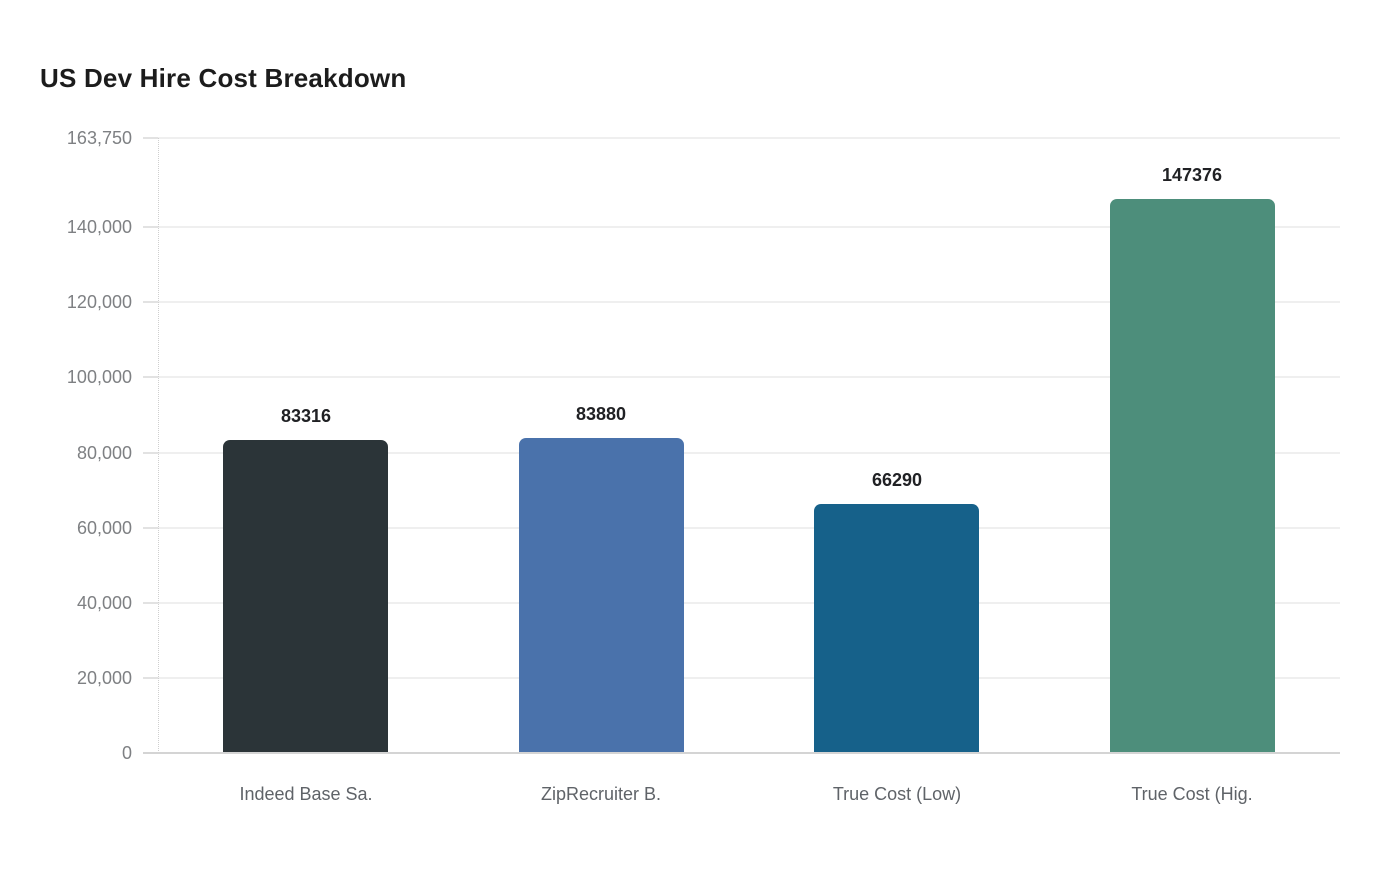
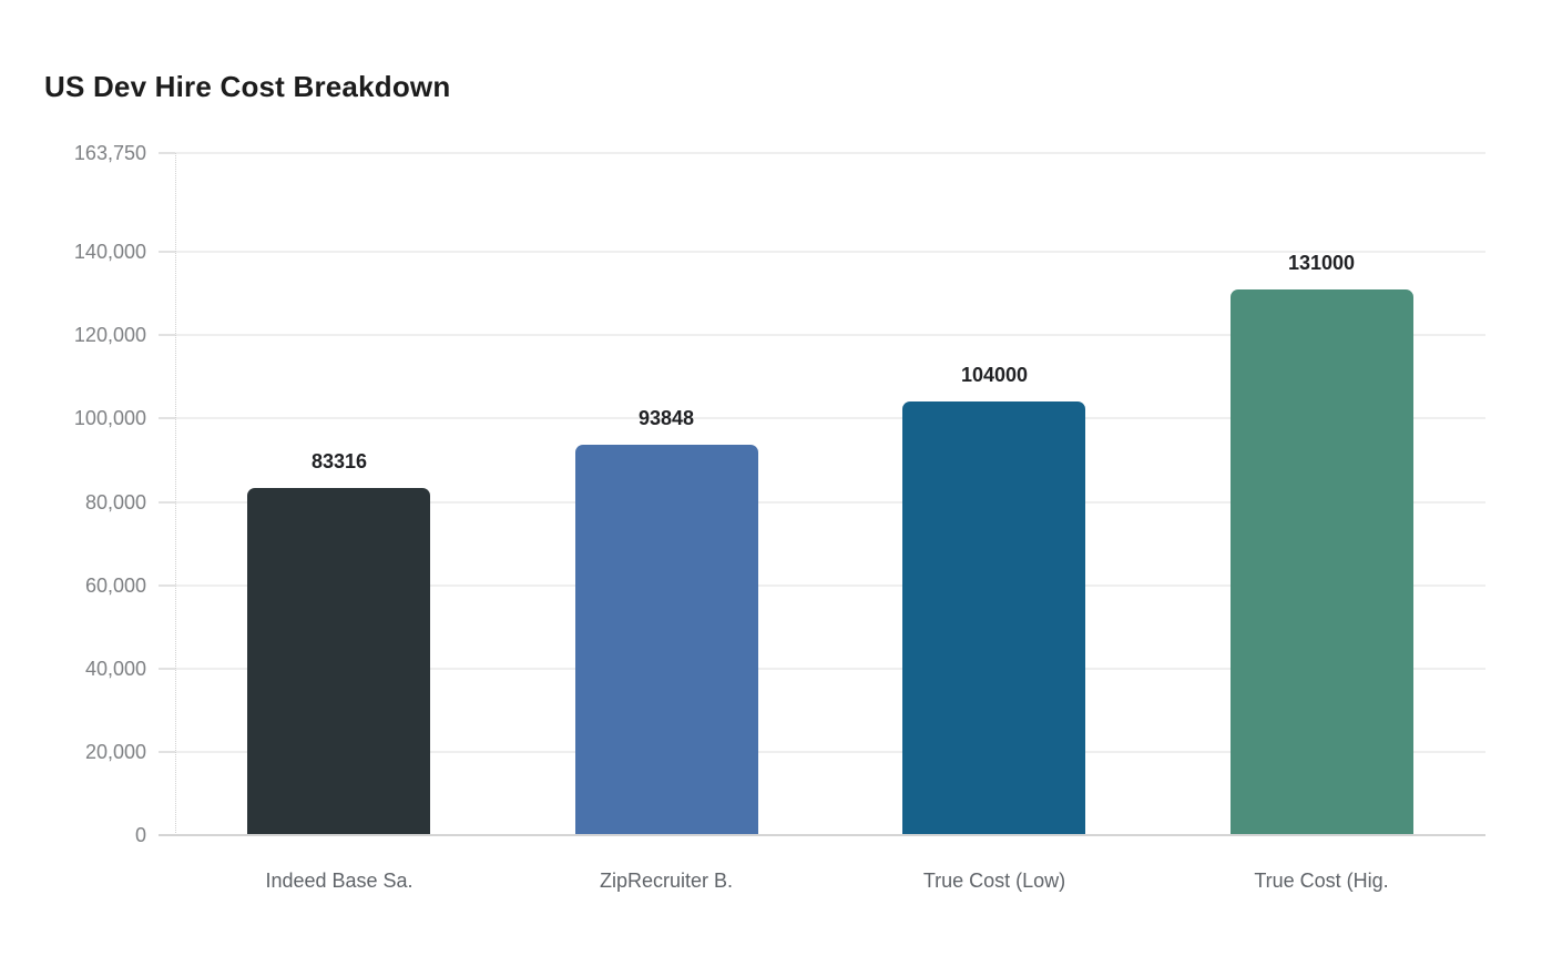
ZipRecruiter B.: 83880 -> 93848
True Cost (Low): 66290 -> 104000
True Cost (Hig.: 147376 -> 131000
